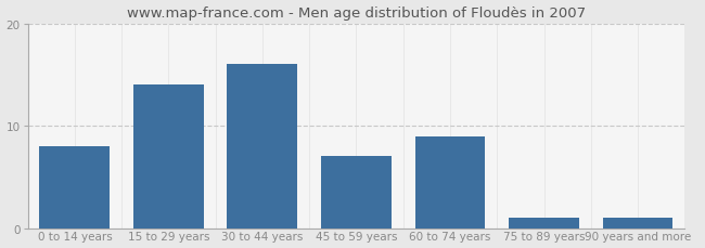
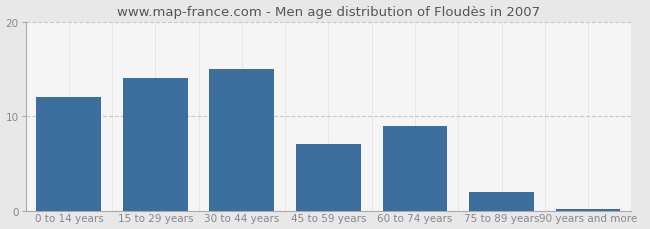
0 to 14 years: 8.0 -> 12.0
30 to 44 years: 16.0 -> 15.0
75 to 89 years: 1.0 -> 2.0
90 years and more: 1.0 -> 0.2
